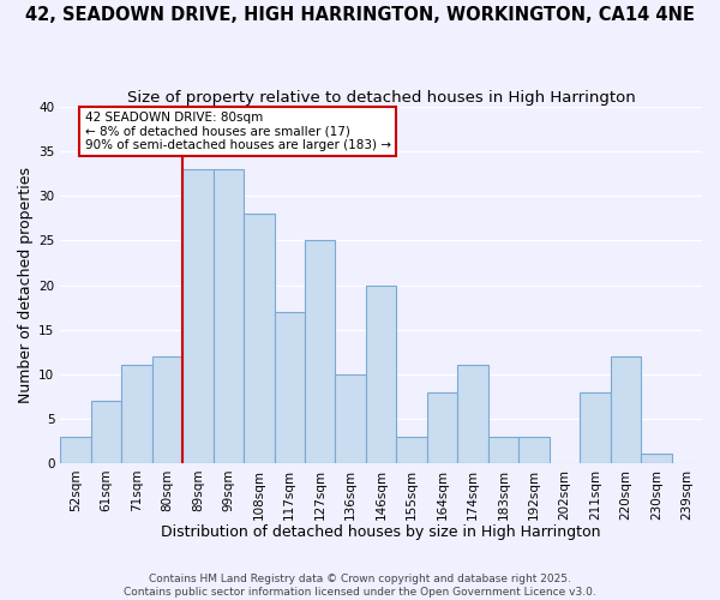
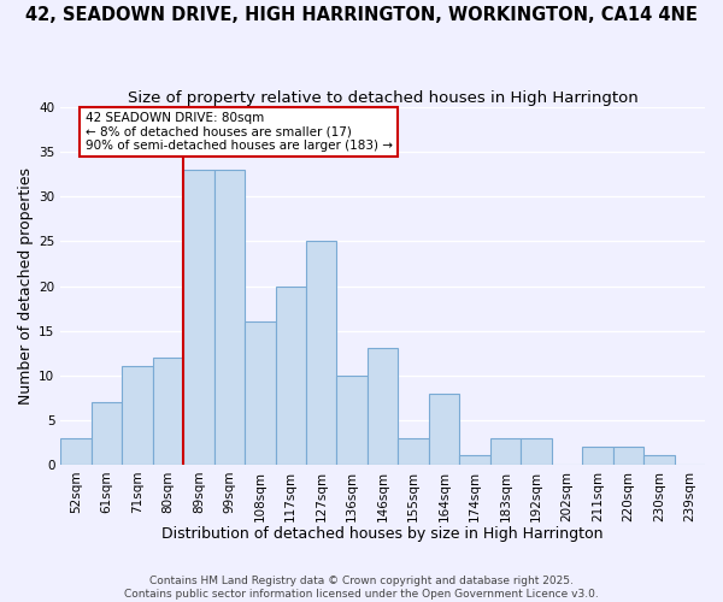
108sqm: 28 -> 16
117sqm: 17 -> 20
146sqm: 20 -> 13
174sqm: 11 -> 1
211sqm: 8 -> 2
220sqm: 12 -> 2
